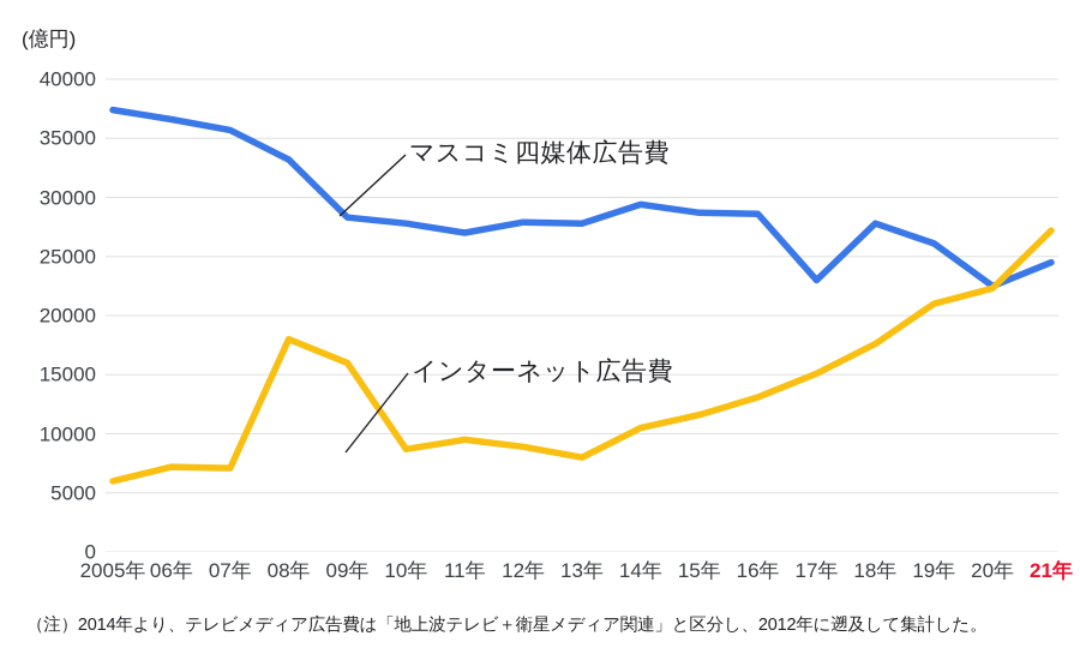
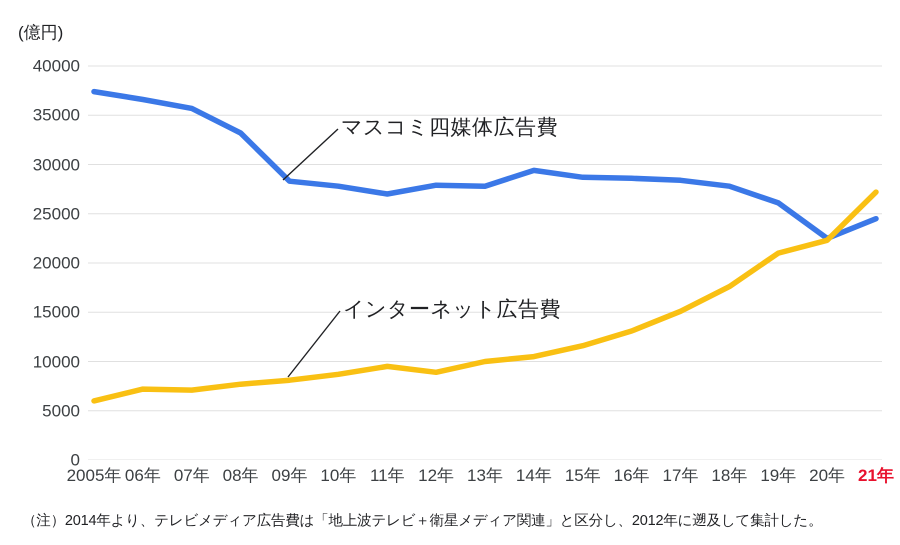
インターネット広告費/08年: 18000 -> 8000
インターネット広告費/09年: 16000 -> 8000
インターネット広告費/13年: 8000 -> 10000
マスコミ四媒体広告費/17年: 23000 -> 28000
